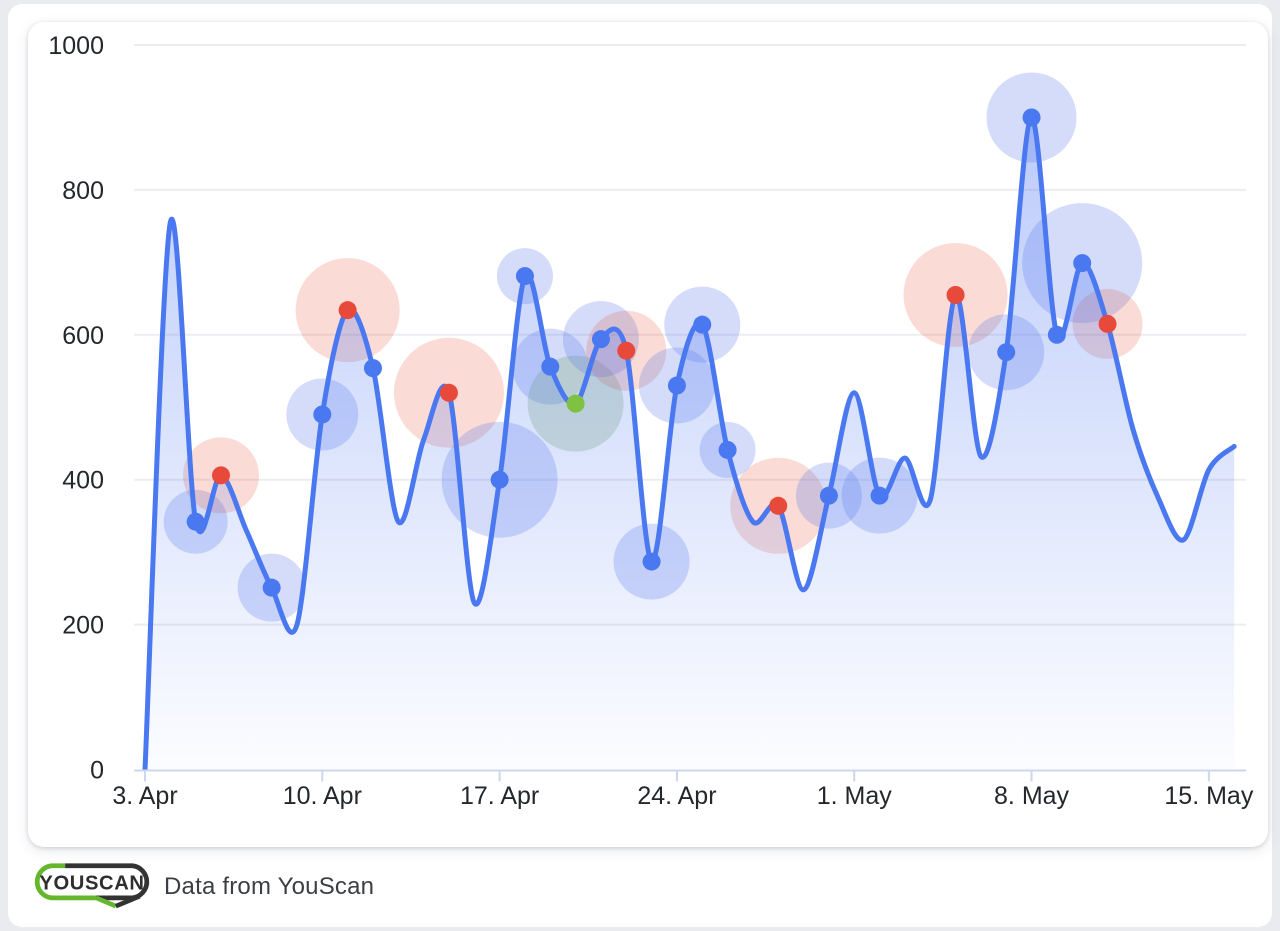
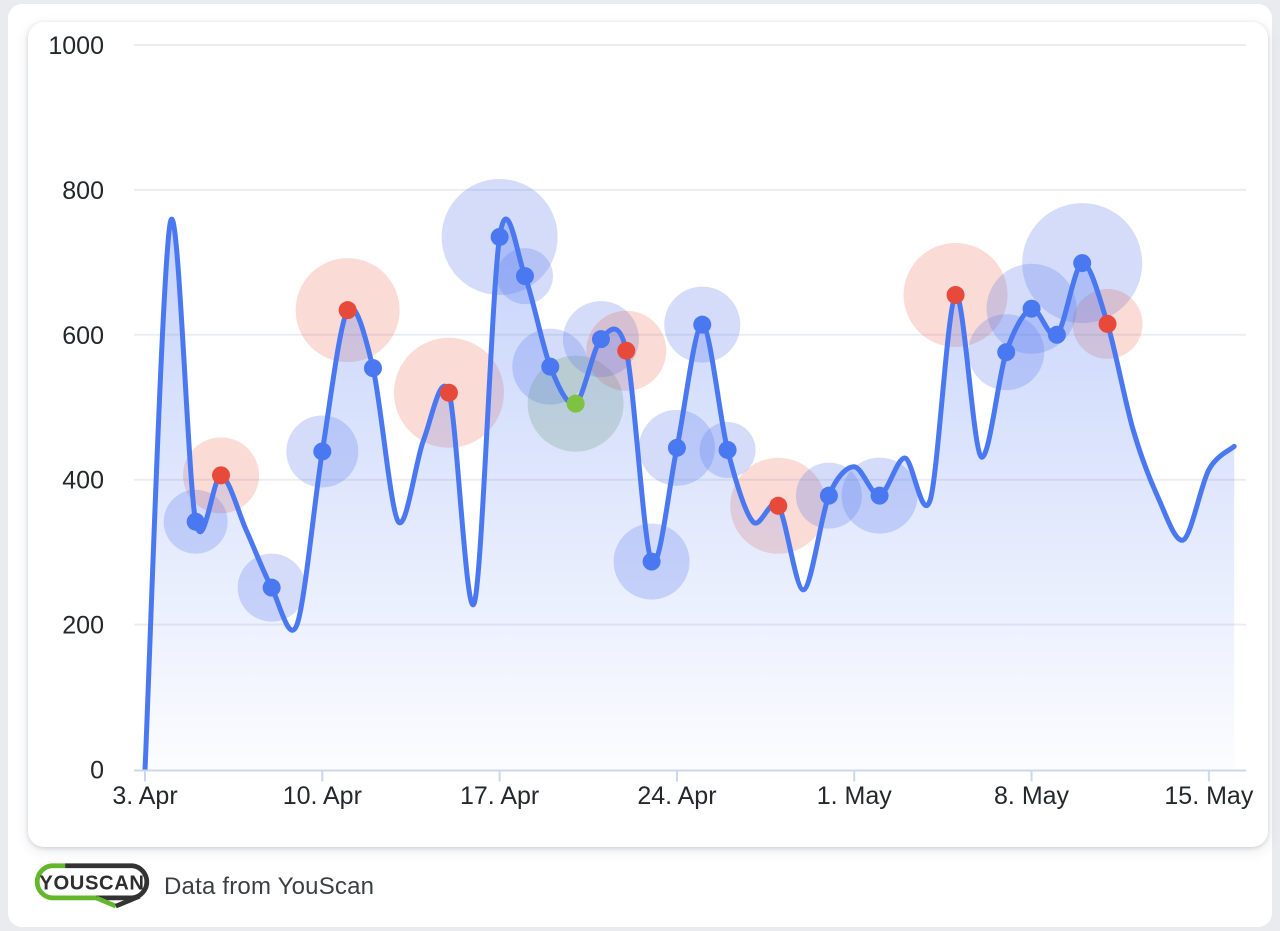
10. Apr: 490 -> 440
17. Apr: 400 -> 740
24. Apr: 530 -> 440
1. May: 520 -> 420
8. May: 900 -> 640
